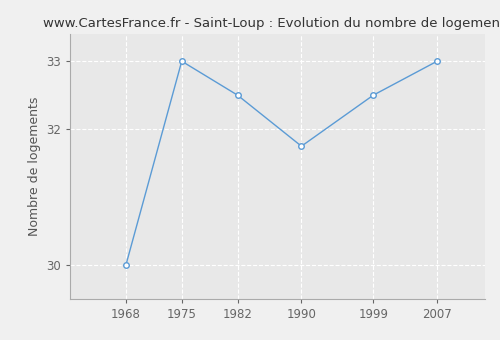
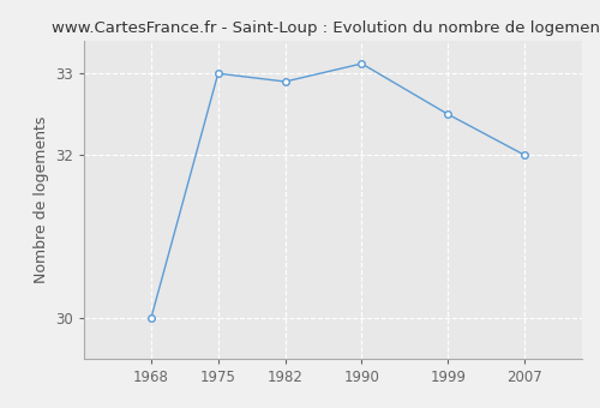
1982: 32.50 -> 32.90
1990: 31.75 -> 33.12
2007: 33.00 -> 32.00
